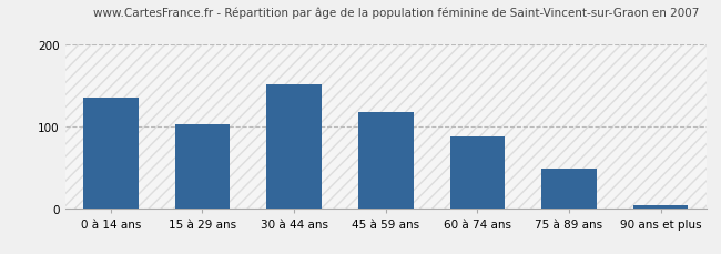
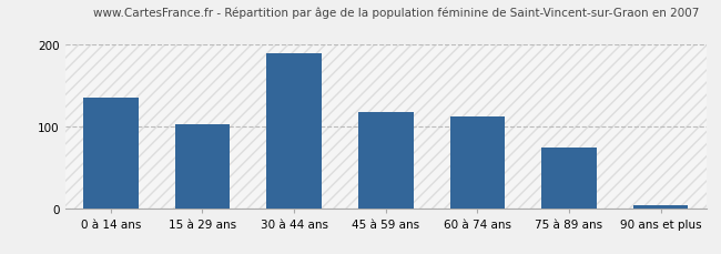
30 à 44 ans: 152 -> 190
60 à 74 ans: 88 -> 112
75 à 89 ans: 48 -> 74
